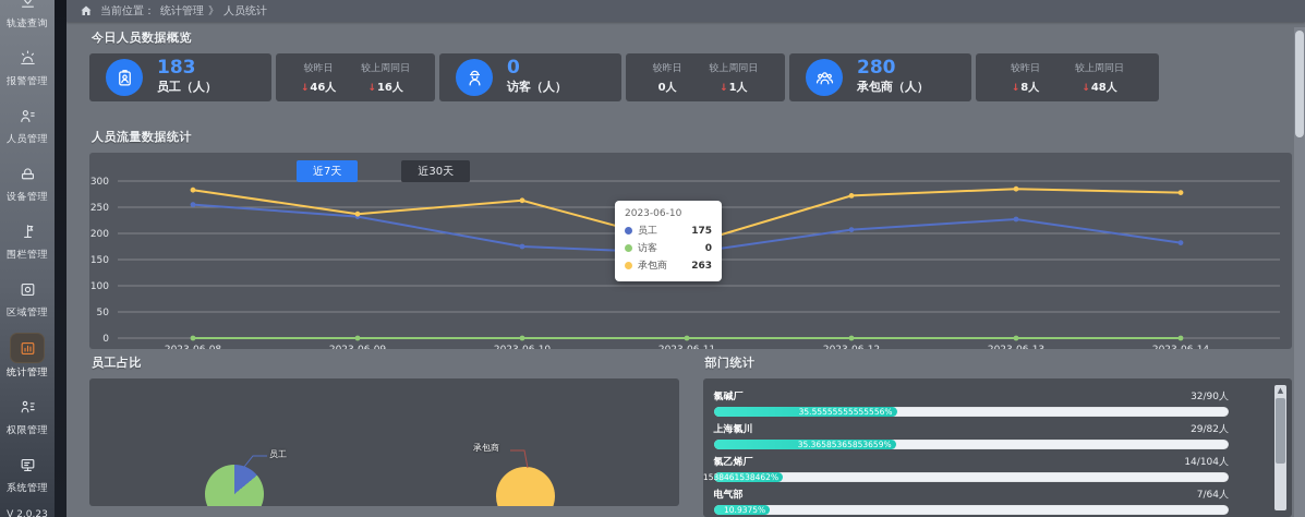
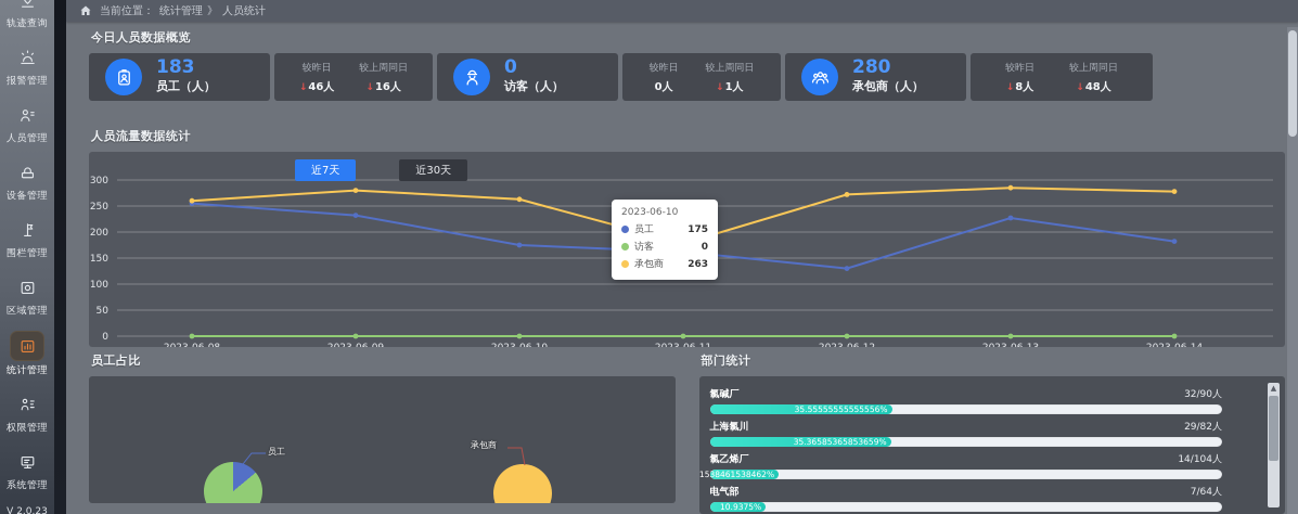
承包商/2023-06-08: 280 -> 260
承包商/2023-06-09: 240 -> 280
员工/2023-06-12: 210 -> 130
